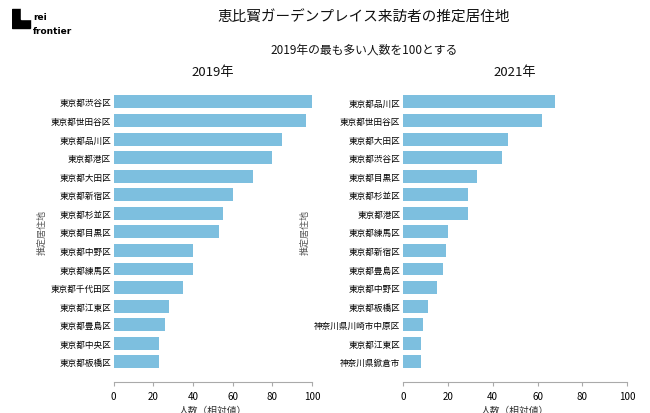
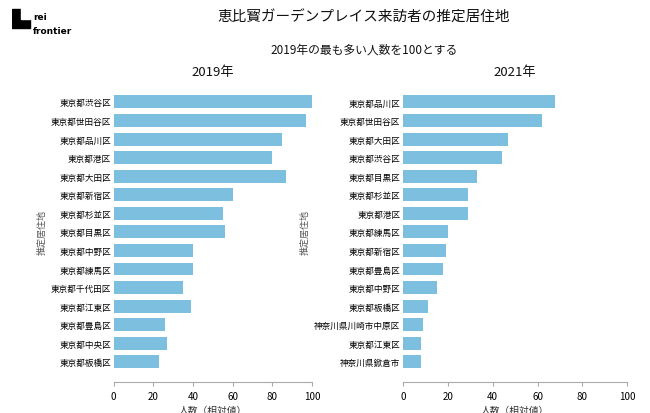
2019年/東京都大田区: 70 -> 87
2019年/東京都目黒区: 53 -> 56
2019年/東京都江東区: 28 -> 39
2019年/東京都中央区: 23 -> 27
